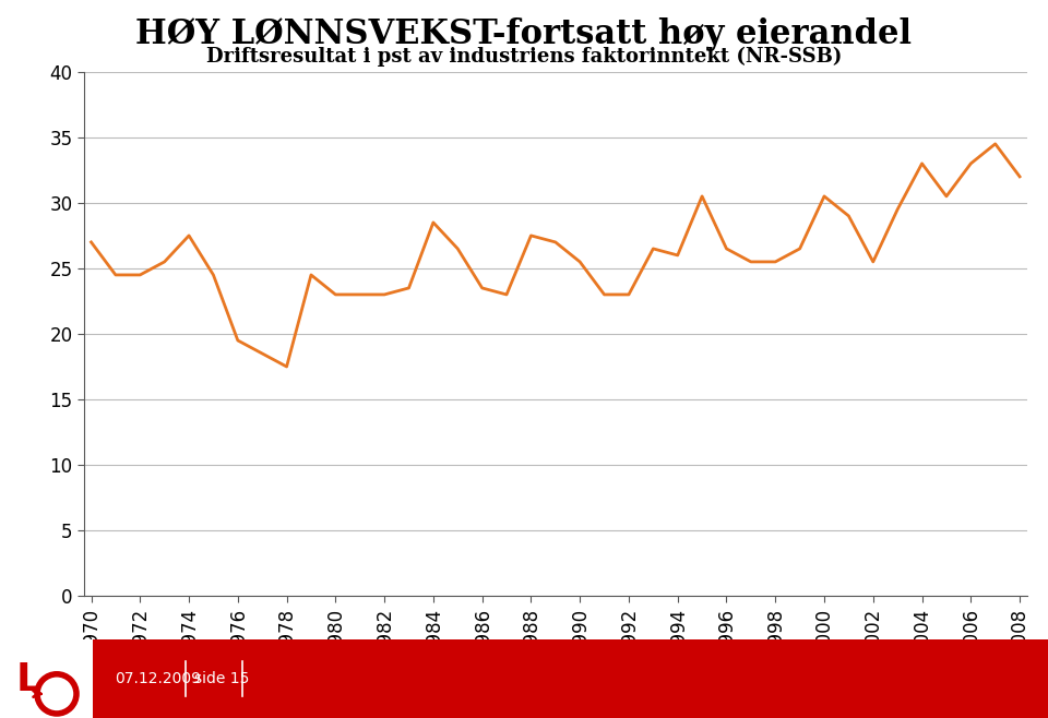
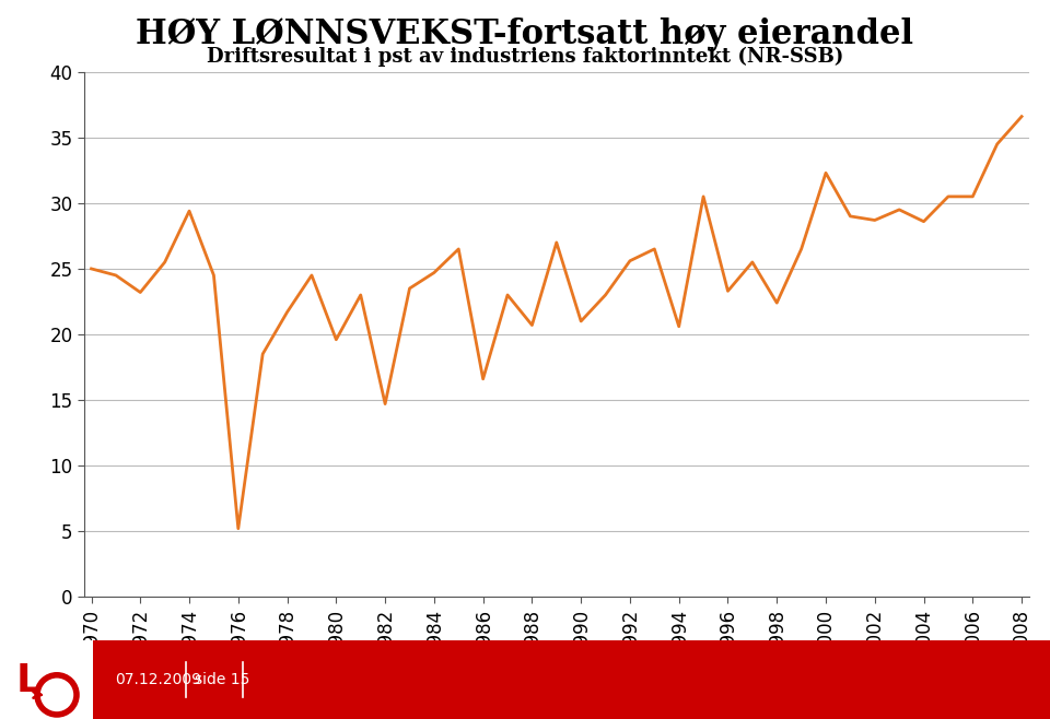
1970: 27.0 -> 25.0
1972: 24.5 -> 23.2
1974: 27.5 -> 29.4
1976: 19.5 -> 5.2
1978: 17.5 -> 21.7
1980: 23.0 -> 19.6
1982: 23.0 -> 14.7
1984: 28.5 -> 24.7
1986: 23.5 -> 16.6
1988: 27.5 -> 20.7
1990: 25.5 -> 21.0
1992: 23.0 -> 25.6
1994: 26.0 -> 20.6
1996: 26.5 -> 23.3
1998: 25.5 -> 22.4
2000: 30.5 -> 32.3
2002: 25.5 -> 28.7
2004: 33.0 -> 28.6
2006: 33.0 -> 30.5
2008: 32.0 -> 36.6
